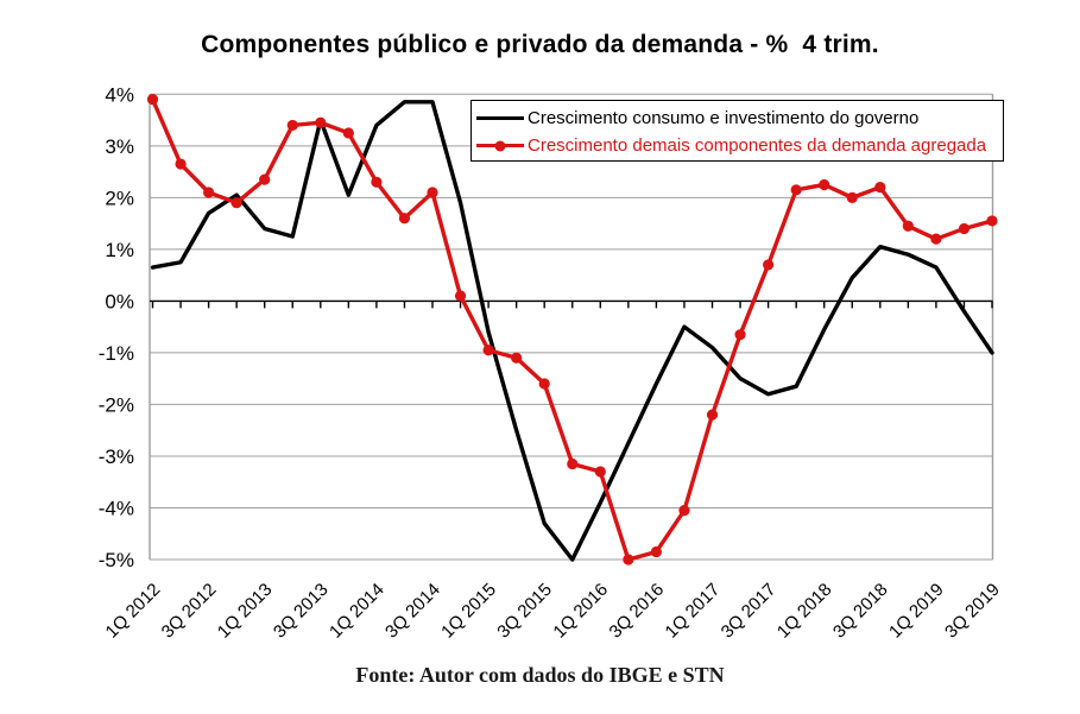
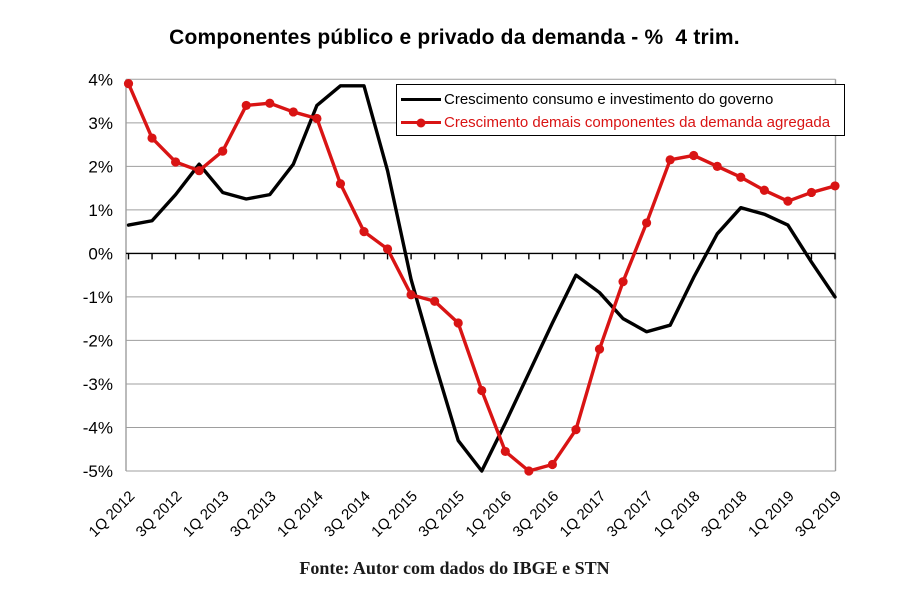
Crescimento consumo e investimento do governo/3Q 2012: 1.7% -> 1.4%
Crescimento consumo e investimento do governo/3Q 2013: 3.5% -> 1.4%
Crescimento demais componentes da demanda agregada/1Q 2014: 2.3% -> 3.1%
Crescimento demais componentes da demanda agregada/3Q 2014: 2.1% -> 0.5%
Crescimento demais componentes da demanda agregada/1Q 2016: -3.3% -> -4.5%
Crescimento demais componentes da demanda agregada/3Q 2018: 2.2% -> 1.8%
